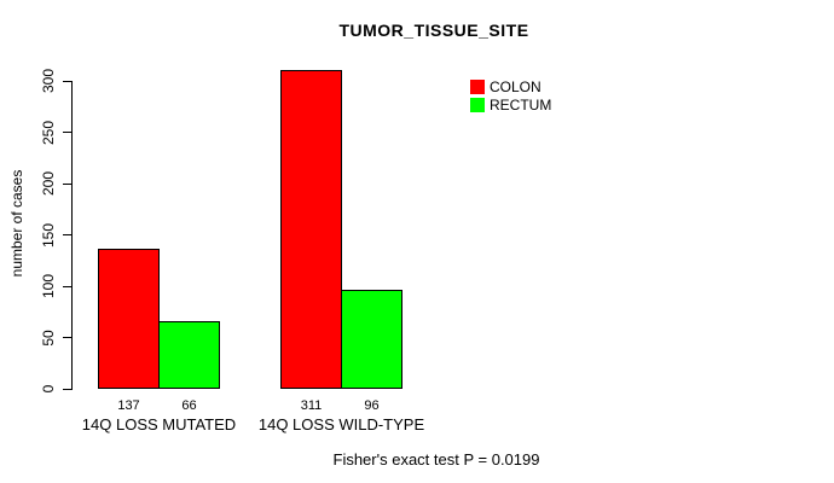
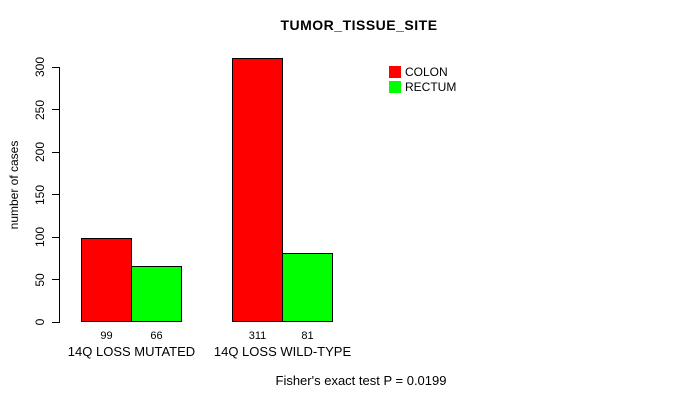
COLON/14Q LOSS MUTATED: 137 -> 99
RECTUM/14Q LOSS WILD-TYPE: 96 -> 81
